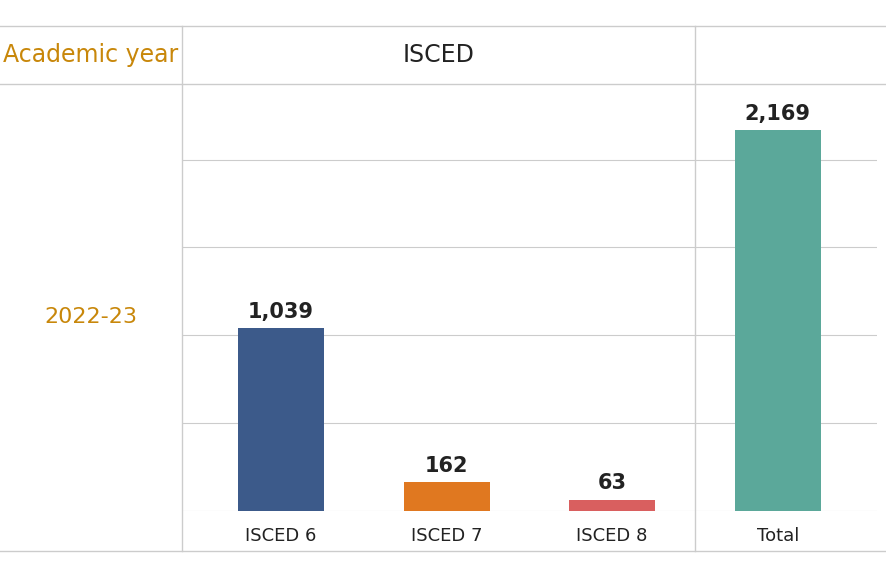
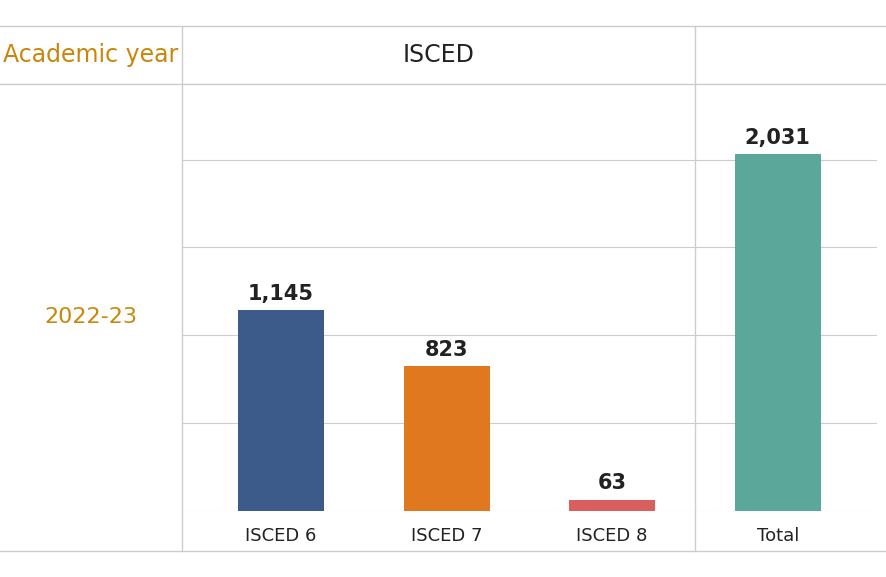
ISCED 6: 1,039 -> 1,145
ISCED 7: 162 -> 823
Total: 2,169 -> 2,031
